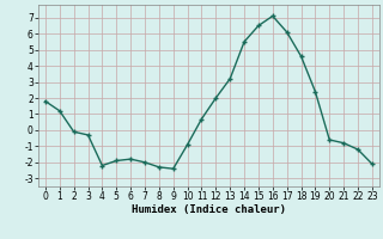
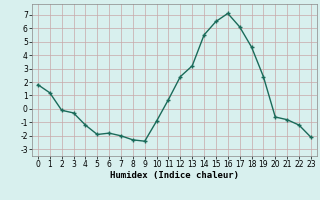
4: -2.2 -> -1.2
12: 2.0 -> 2.4
